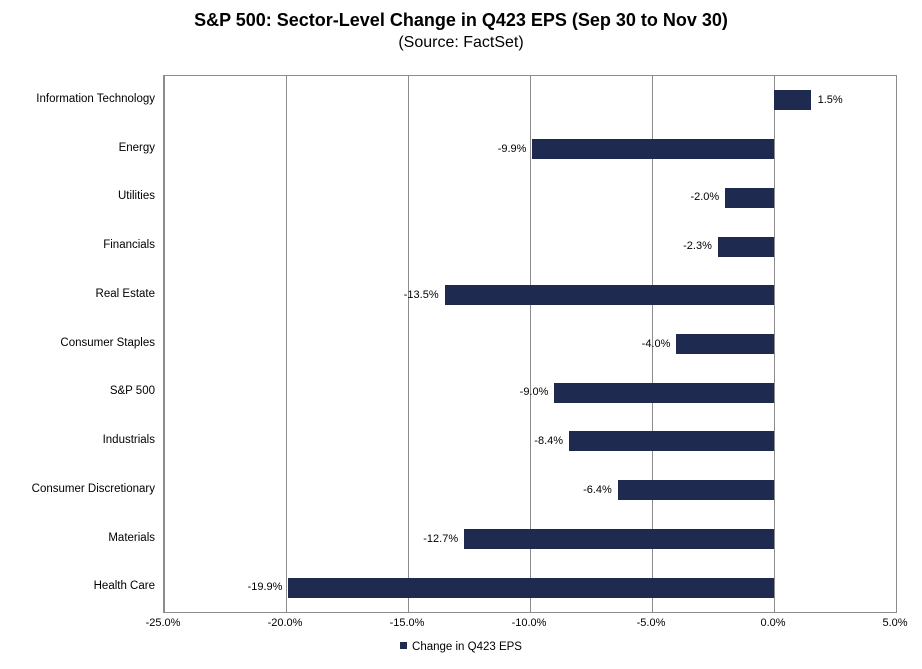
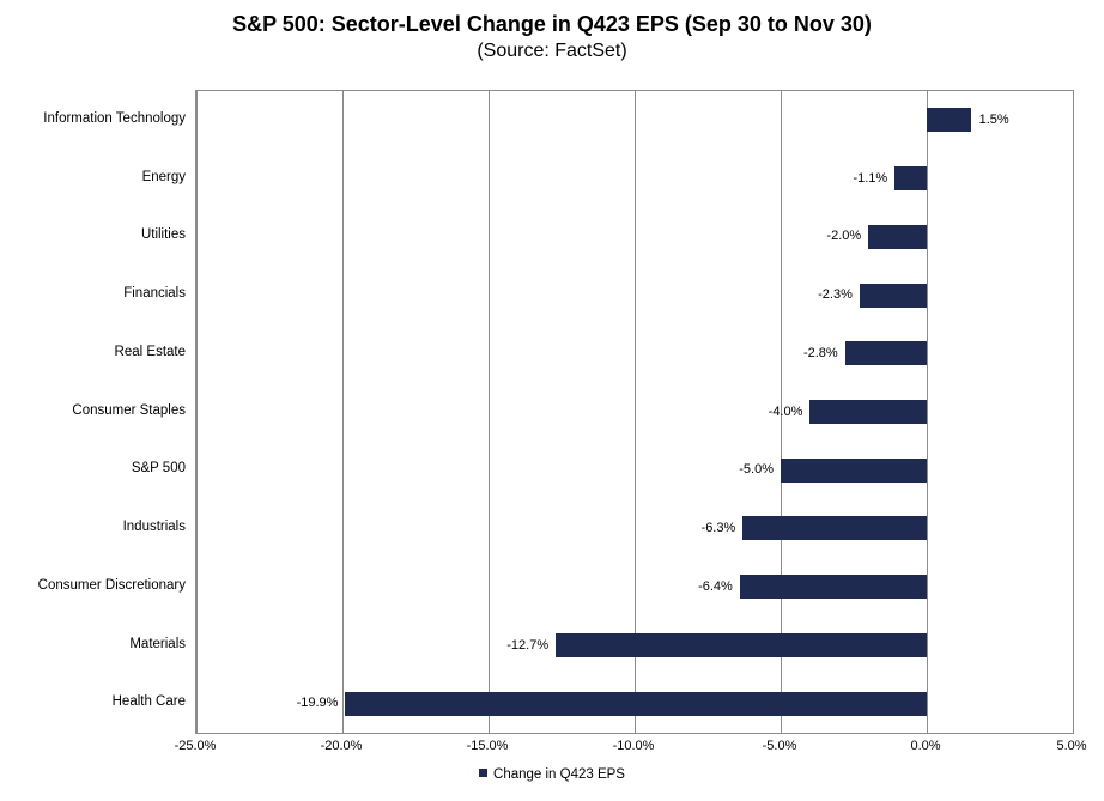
Energy: -9.9% -> -1.1%
Real Estate: -13.5% -> -2.8%
S&P 500: -9.0% -> -5.0%
Industrials: -8.4% -> -6.3%
